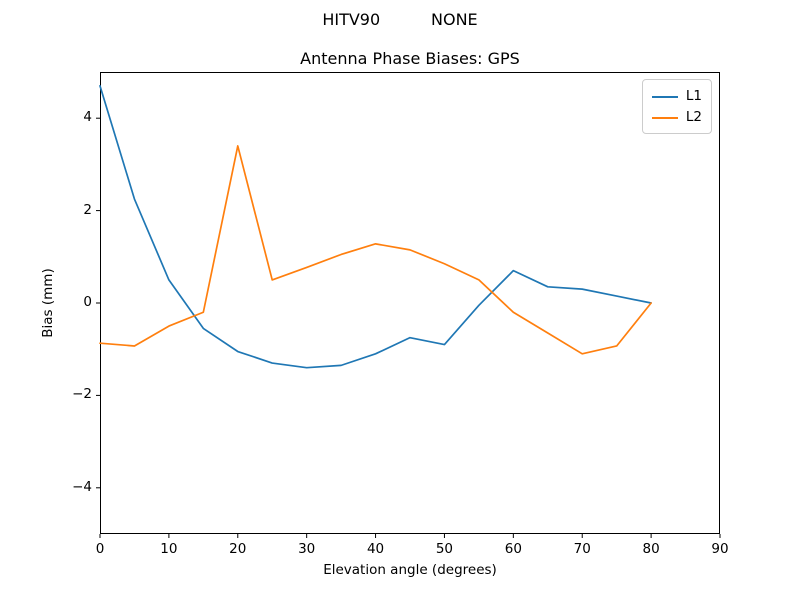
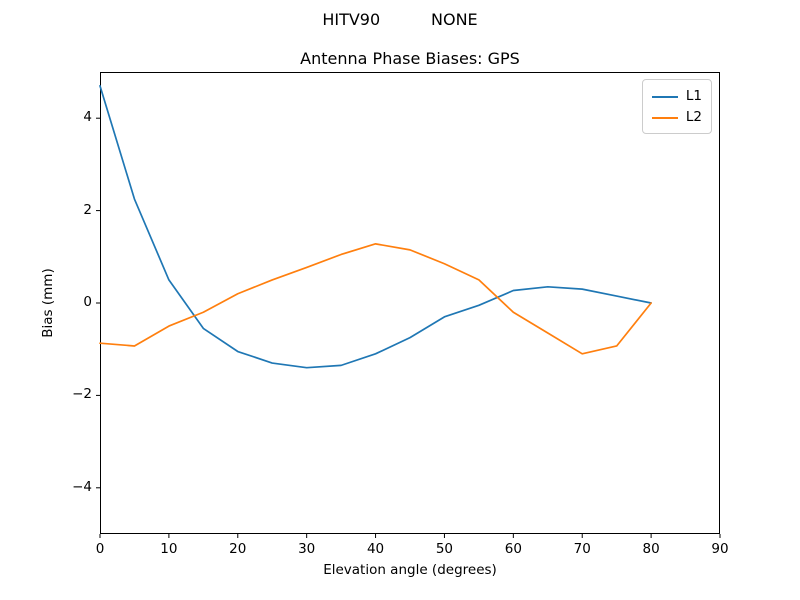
L2/20: 3.4 -> 0.2
L1/50: -0.9 -> -0.3
L1/60: 0.7 -> 0.3
